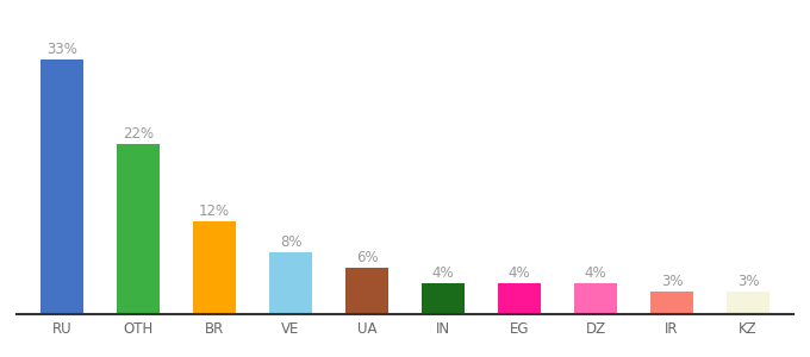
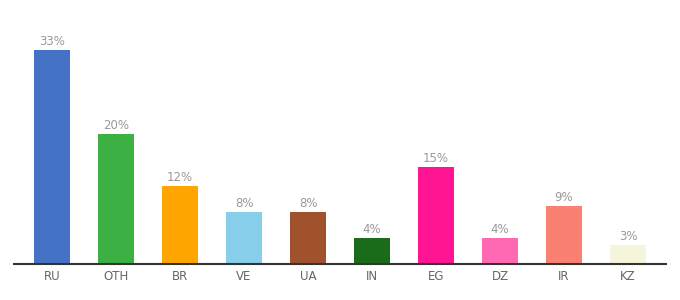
OTH: 22% -> 20%
UA: 6% -> 8%
EG: 4% -> 15%
IR: 3% -> 9%
